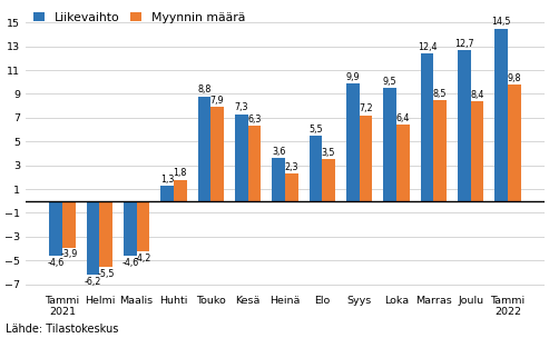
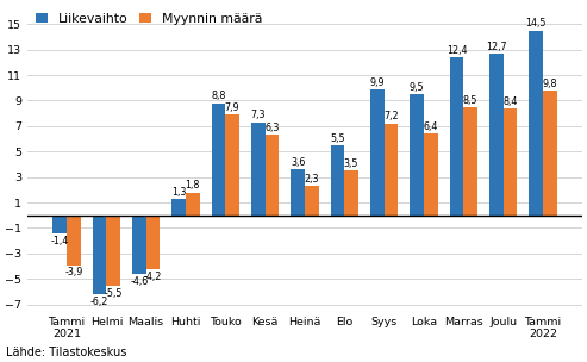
Liikevaihto/Tammi 2021: -4,6 -> -1,4
